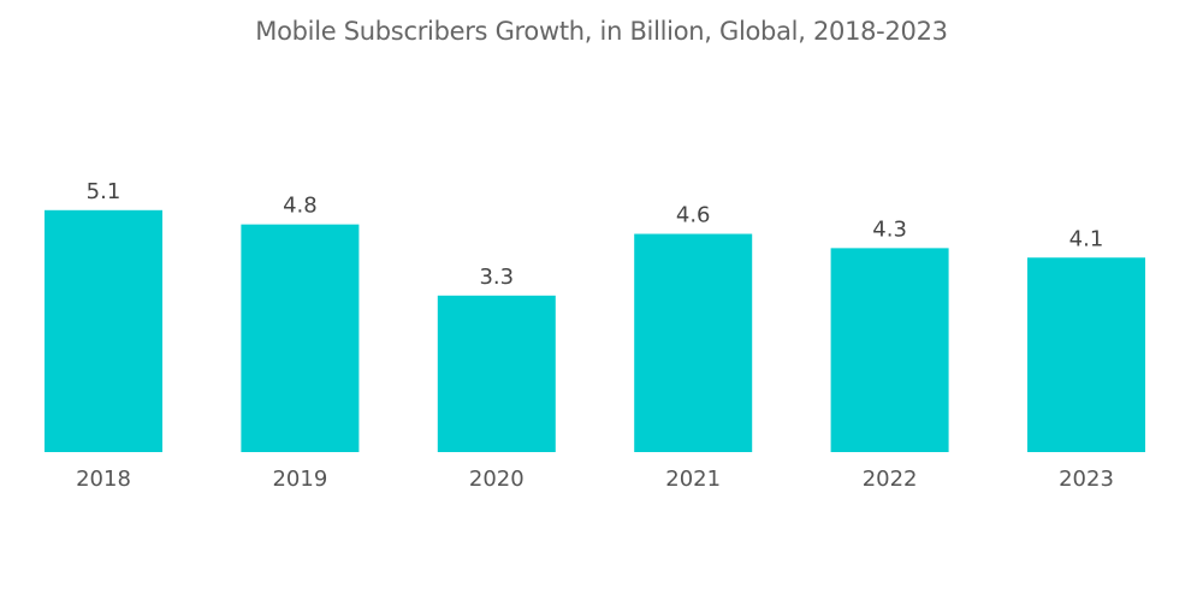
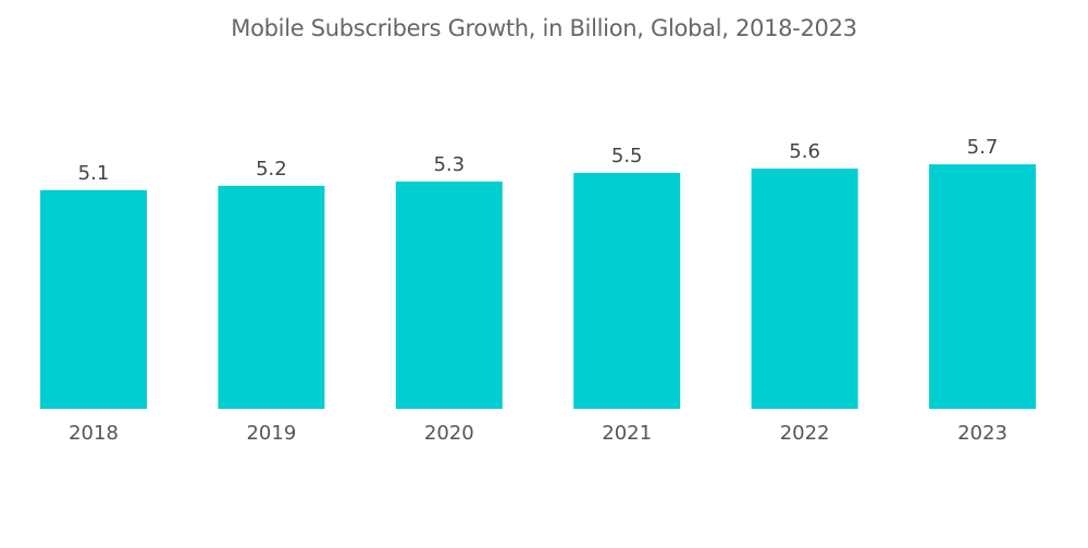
2019: 4.8 -> 5.2
2020: 3.3 -> 5.3
2021: 4.6 -> 5.5
2022: 4.3 -> 5.6
2023: 4.1 -> 5.7
